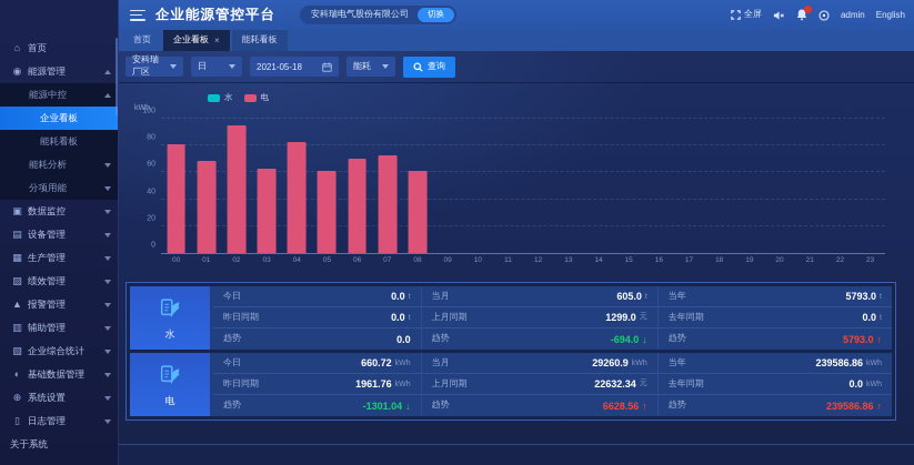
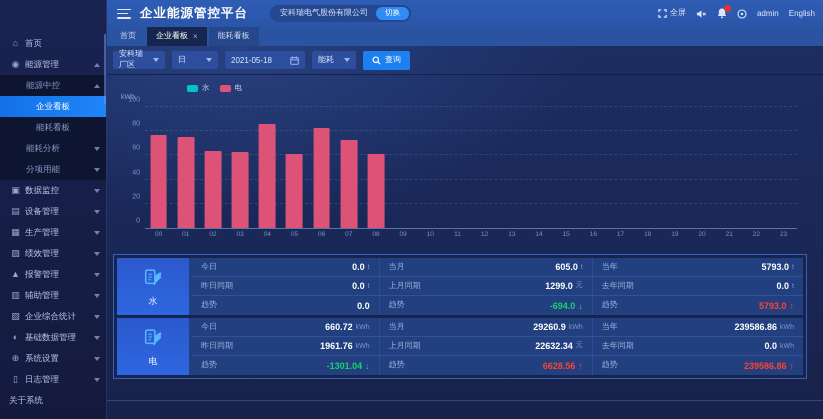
电/00: 81 -> 77
电/01: 69 -> 75
电/02: 95 -> 64
电/04: 83 -> 86
电/06: 70 -> 83
